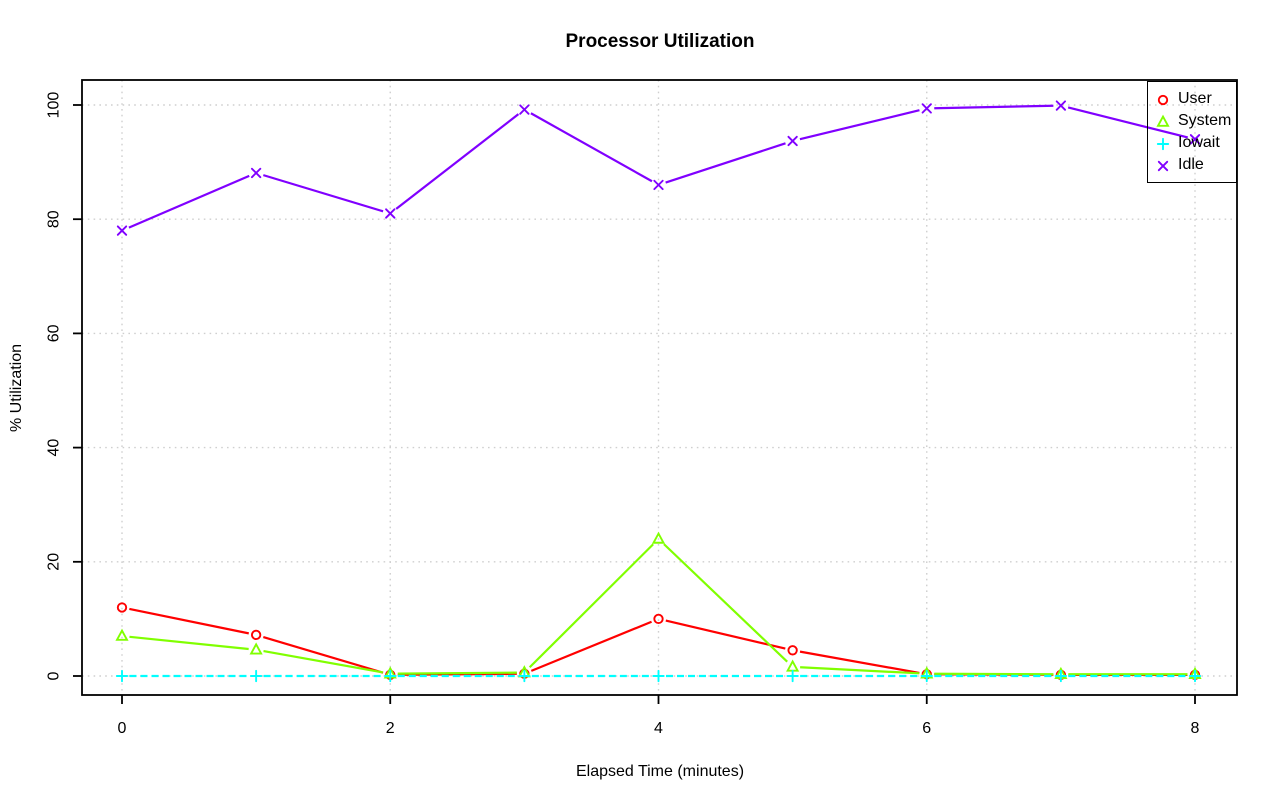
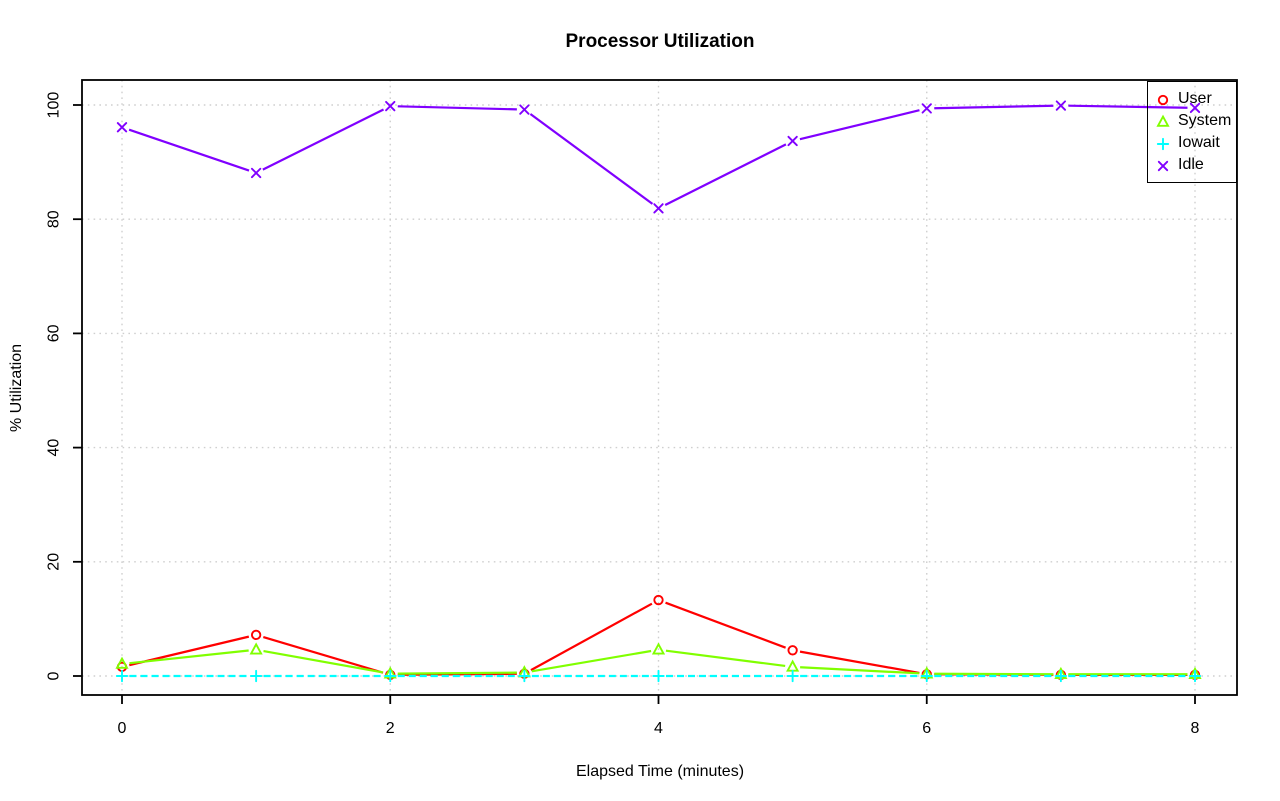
User/0: 12 -> 2
System/0: 7 -> 2
Idle/0: 78 -> 96
Idle/2: 81 -> 100
User/4: 10 -> 13
System/4: 24 -> 5
Idle/4: 86 -> 82
Idle/8: 94 -> 100
